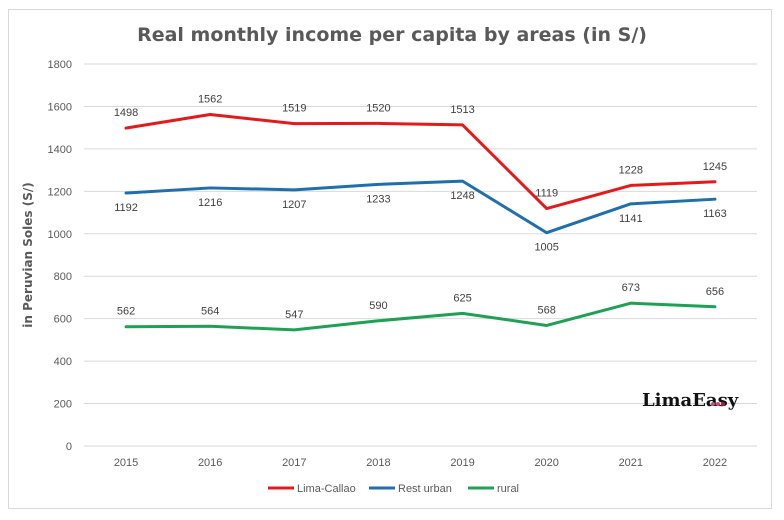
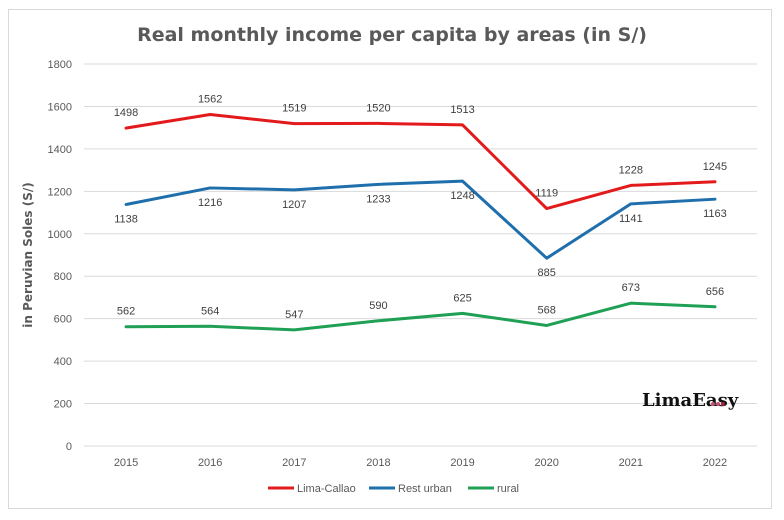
Rest urban/2015: 1192 -> 1138
Rest urban/2020: 1005 -> 885
